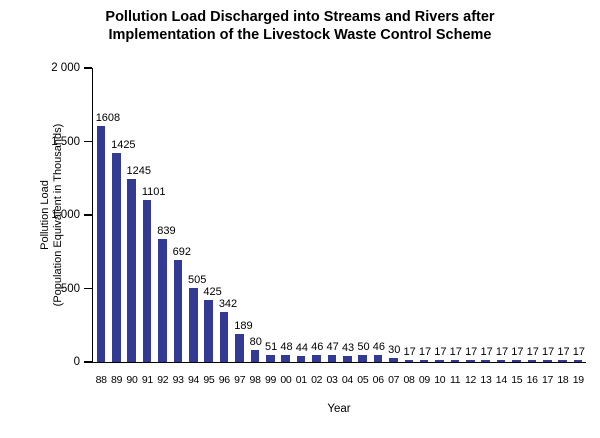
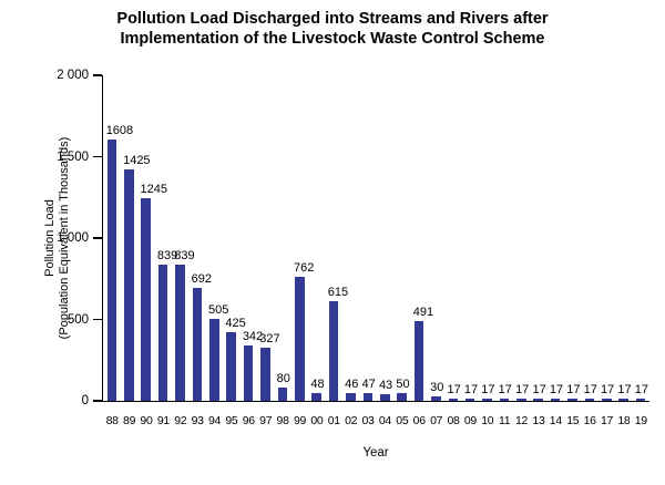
91: 1101 -> 839
97: 189 -> 327
99: 51 -> 762
01: 44 -> 615
06: 46 -> 491
